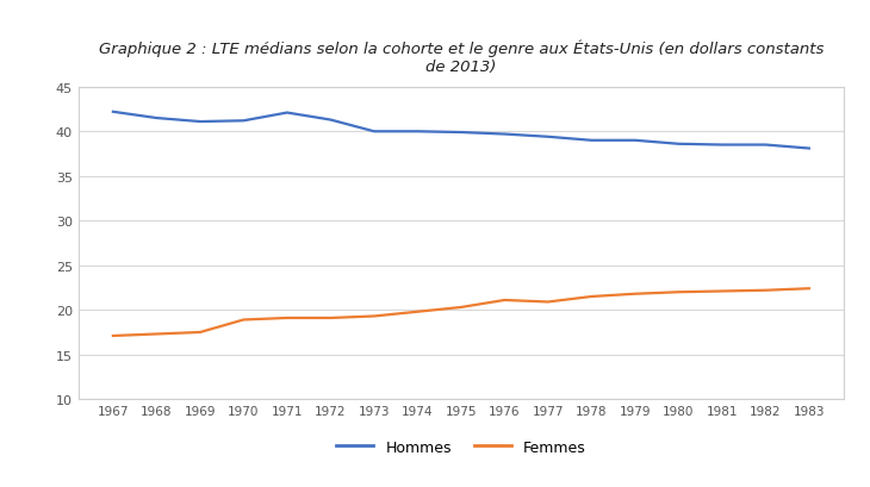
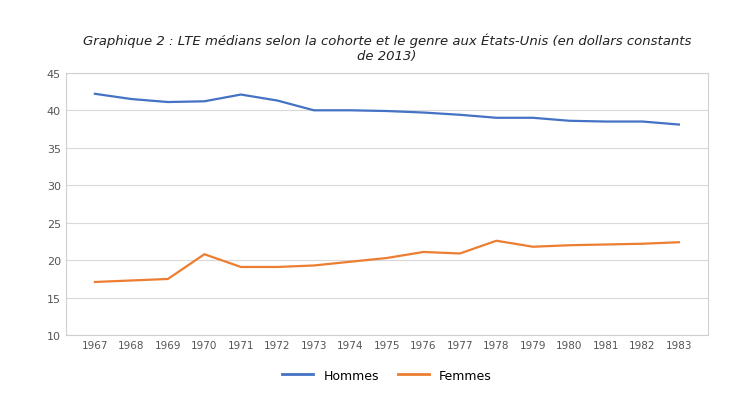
Femmes/1970: 18.9 -> 20.8
Femmes/1978: 21.5 -> 22.6
